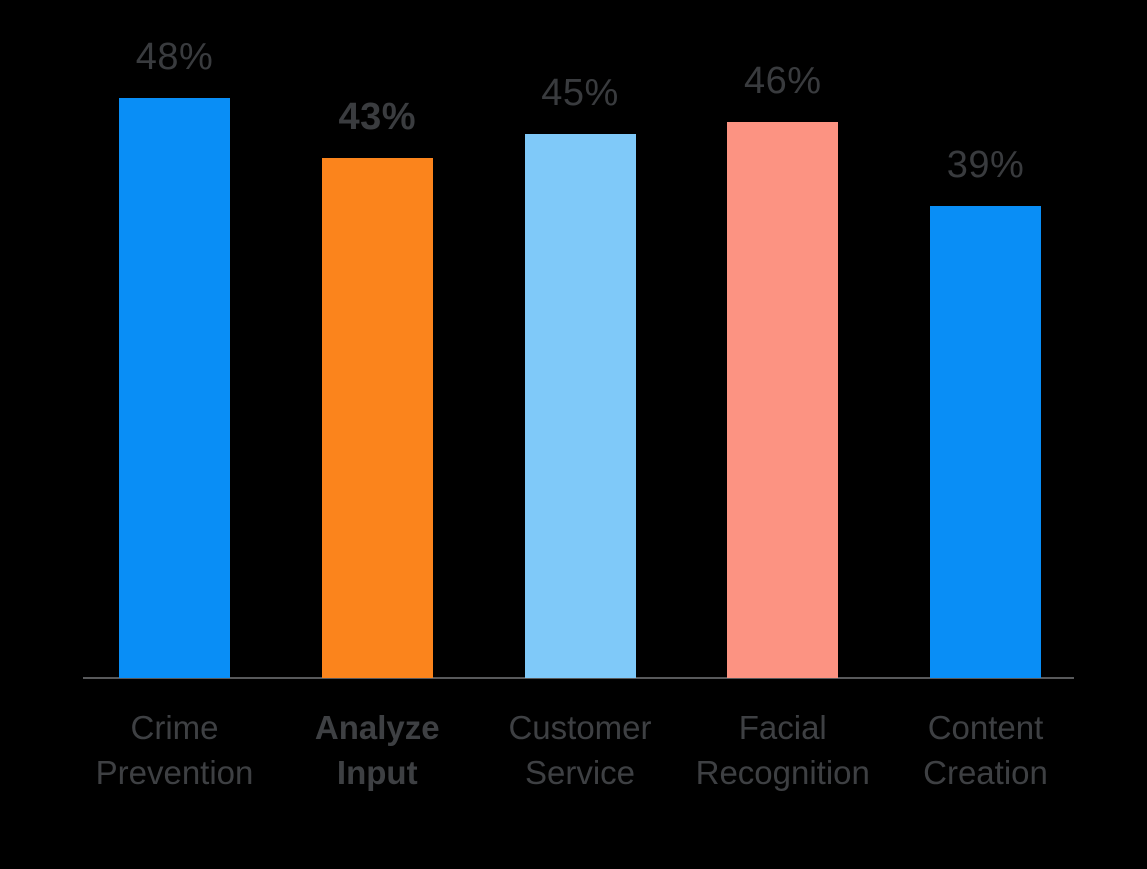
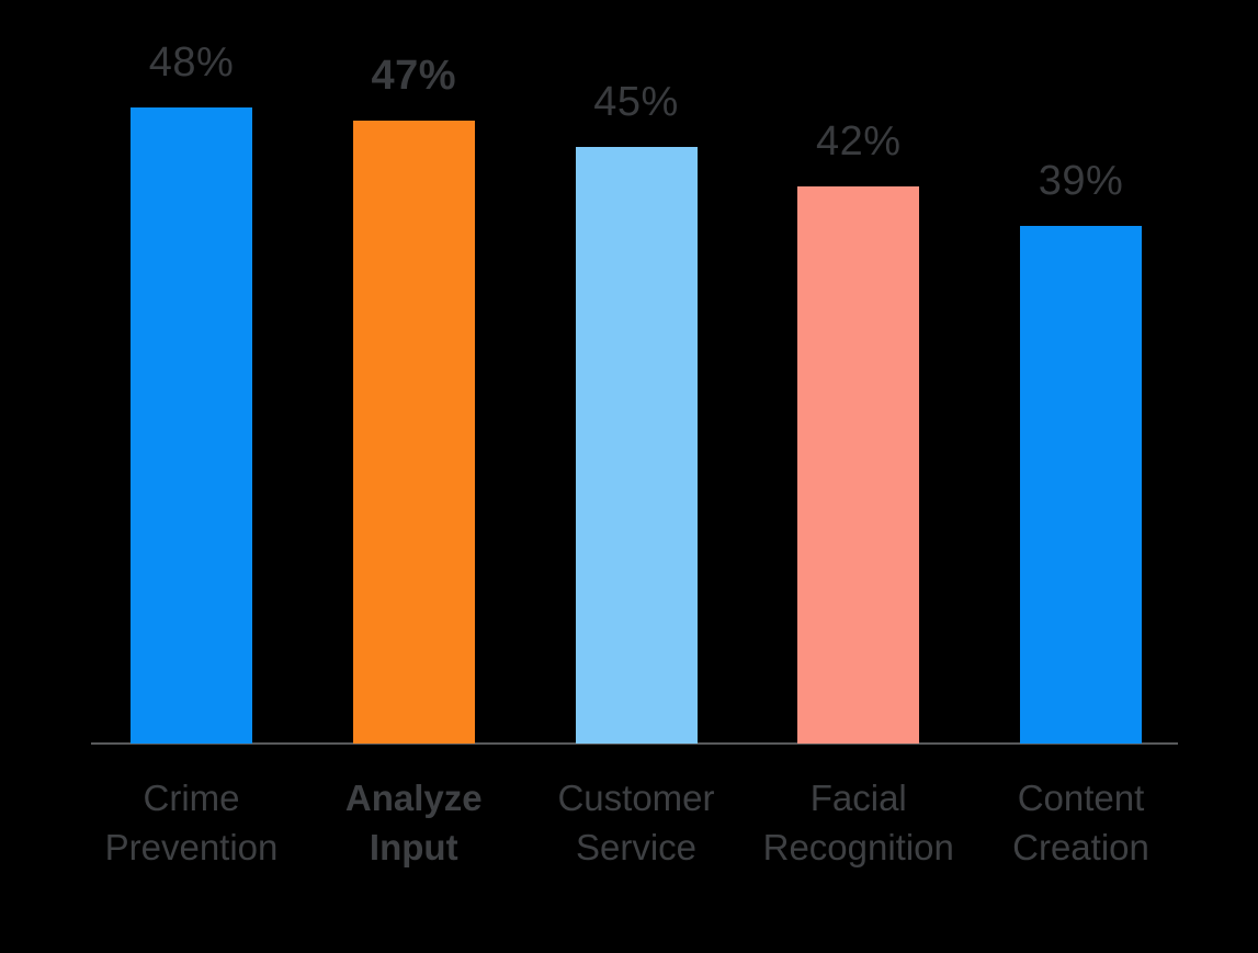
Analyze Input: 43% -> 47%
Facial Recognition: 46% -> 42%
